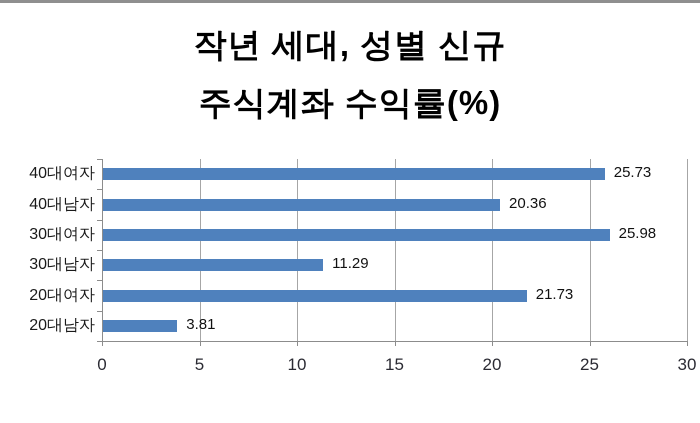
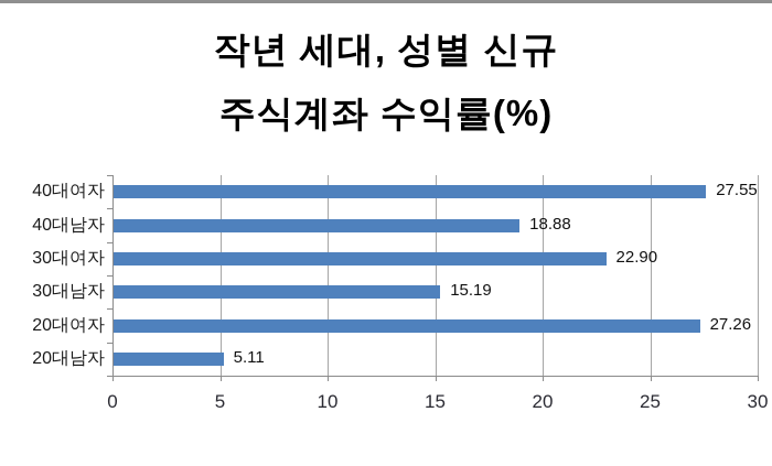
40대여자: 25.73 -> 27.55
40대남자: 20.36 -> 18.88
30대여자: 25.98 -> 22.90
30대남자: 11.29 -> 15.19
20대여자: 21.73 -> 27.26
20대남자: 3.81 -> 5.11
